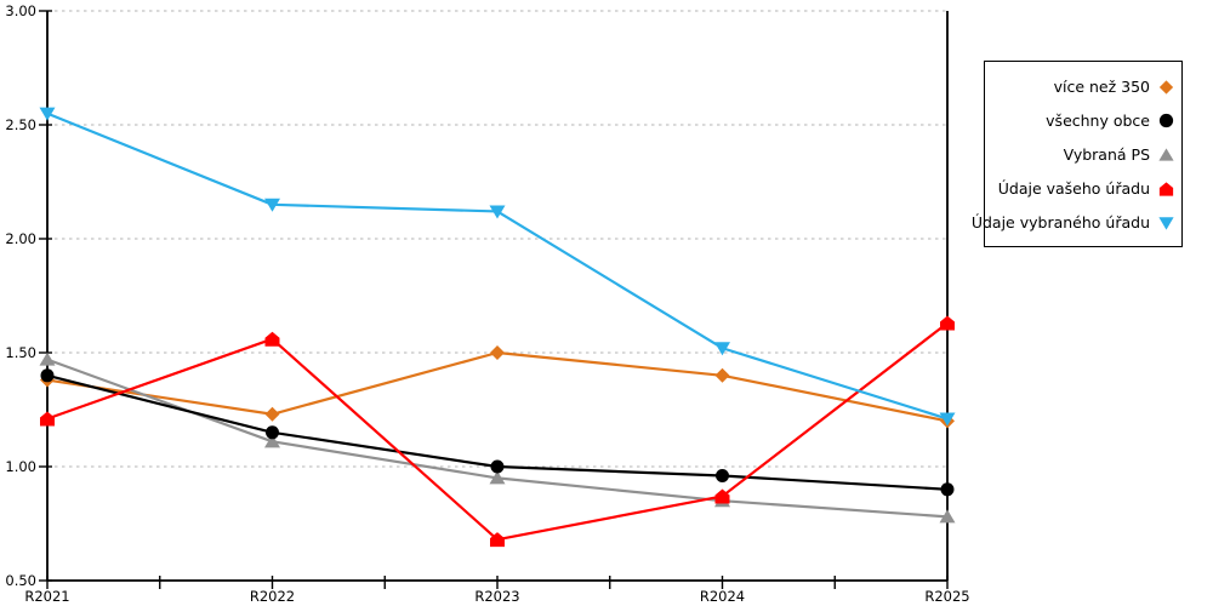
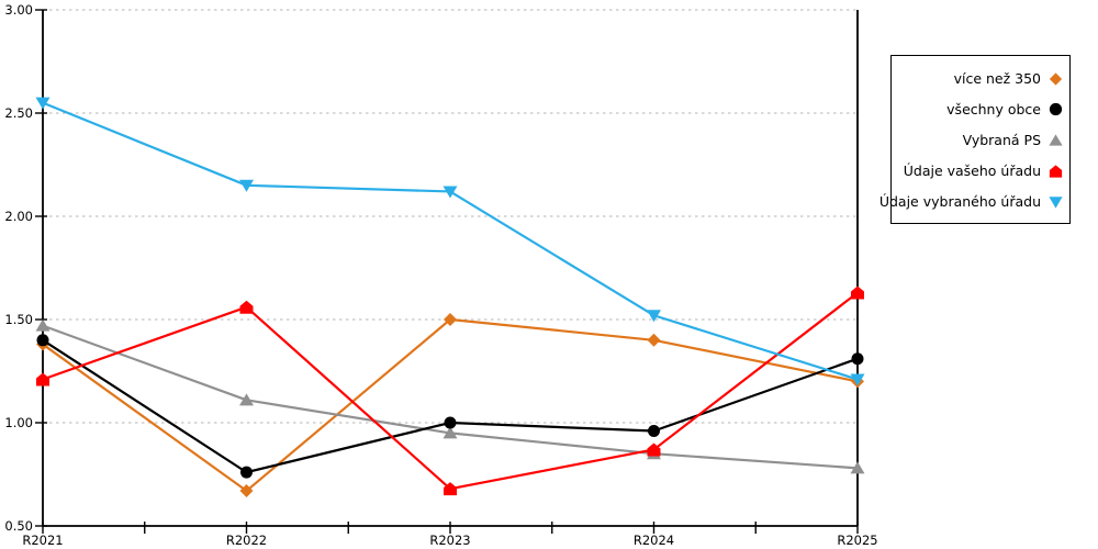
více než 350/R2022: 1.23 -> 0.67
všechny obce/R2022: 1.15 -> 0.76
všechny obce/R2025: 0.90 -> 1.31
